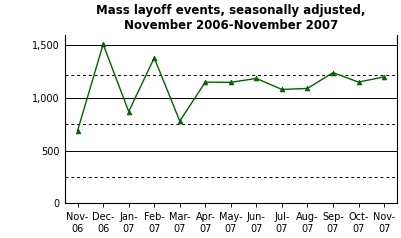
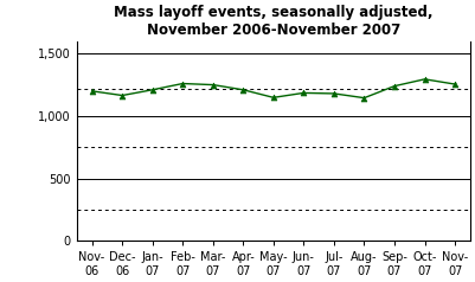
Nov- 06: 690 -> 1,200
Dec- 06: 1,510 -> 1,160
Jan- 07: 870 -> 1,210
Feb- 07: 1,380 -> 1,260
Mar- 07: 780 -> 1,250
Apr- 07: 1,150 -> 1,210
Jul- 07: 1,080 -> 1,180
Aug- 07: 1,090 -> 1,140
Oct- 07: 1,150 -> 1,300
Nov- 07: 1,200 -> 1,260
